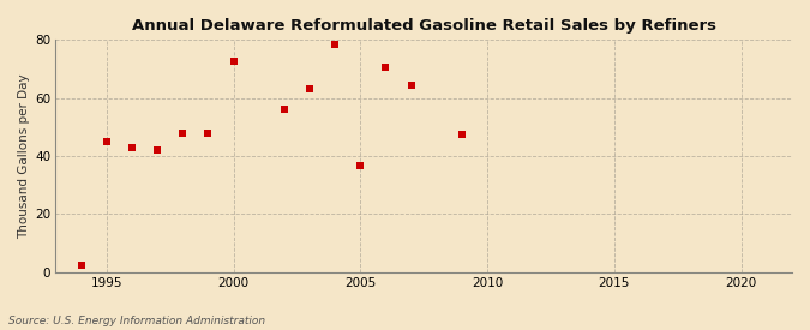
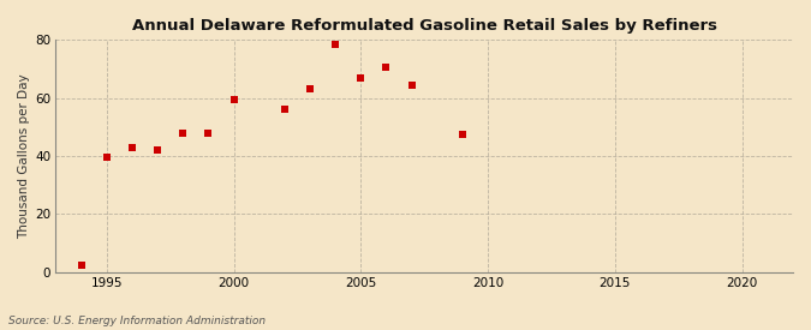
1995: 45.0 -> 39.5
2000: 72.5 -> 59.5
2005: 36.5 -> 67.0
